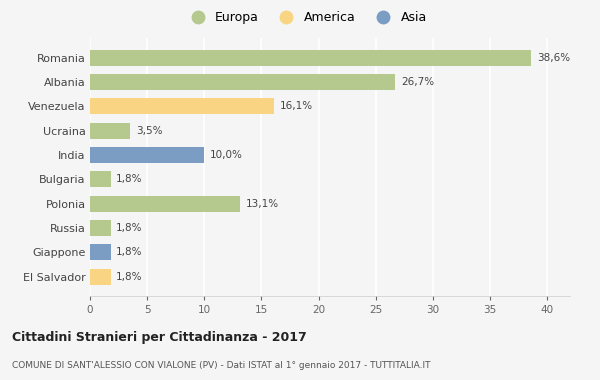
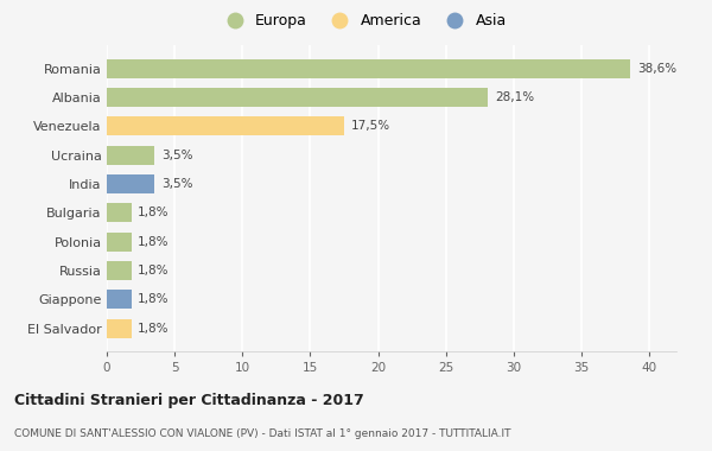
Albania: 26,7% -> 28,1%
Venezuela: 16,1% -> 17,5%
India: 10,0% -> 3,5%
Polonia: 13,1% -> 1,8%
